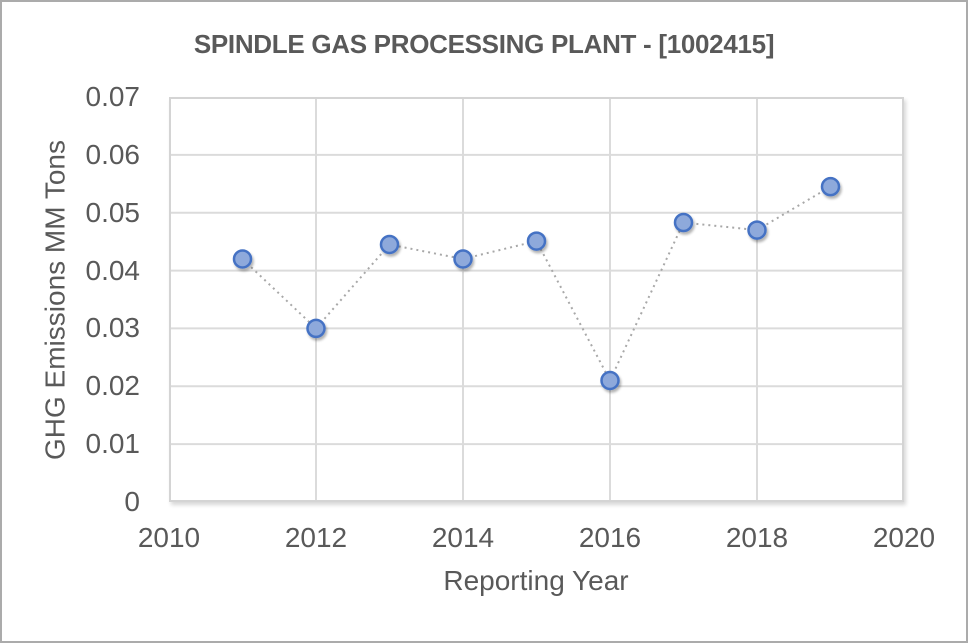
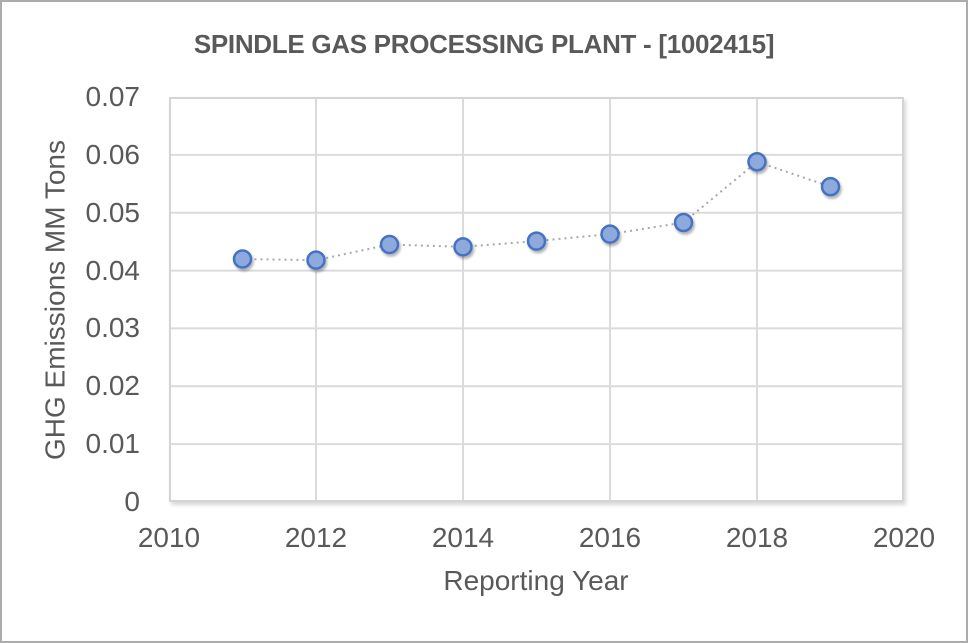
2012: 0.030 -> 0.042
2014: 0.042 -> 0.044
2016: 0.021 -> 0.046
2018: 0.047 -> 0.059
